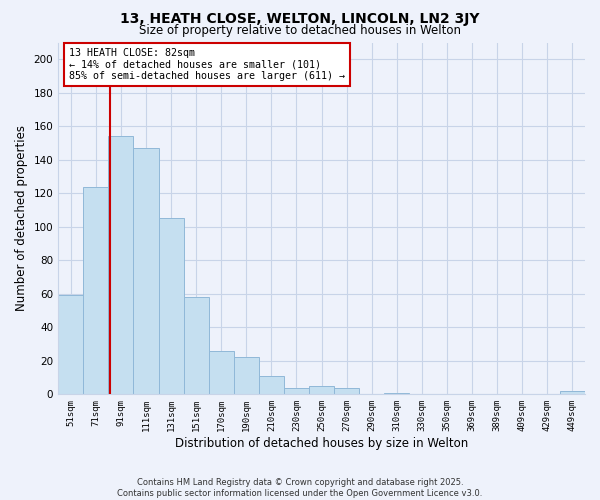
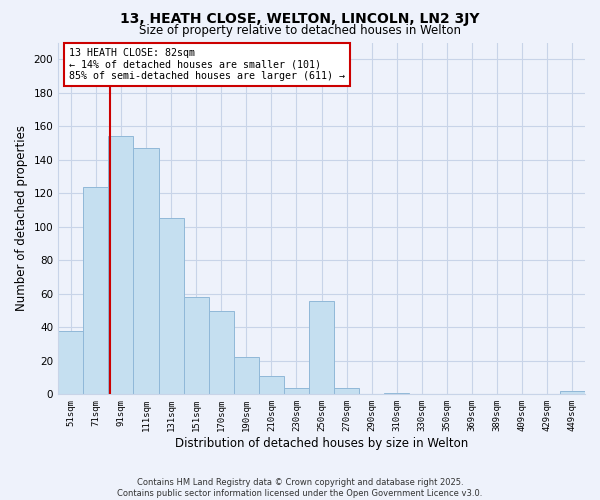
51sqm: 59 -> 38
170sqm: 26 -> 50
250sqm: 5 -> 56
